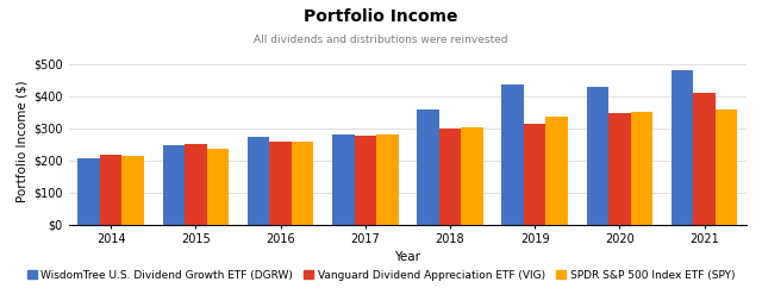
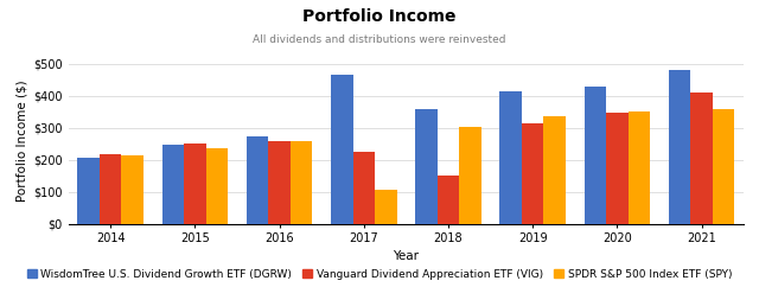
WisdomTree U.S. Dividend Growth ETF (DGRW)/2017: $280 -> $465
Vanguard Dividend Appreciation ETF (VIG)/2017: $278 -> $225
SPDR S&P 500 Index ETF (SPY)/2017: $282 -> $105
Vanguard Dividend Appreciation ETF (VIG)/2018: $300 -> $150
WisdomTree U.S. Dividend Growth ETF (DGRW)/2019: $435 -> $415
